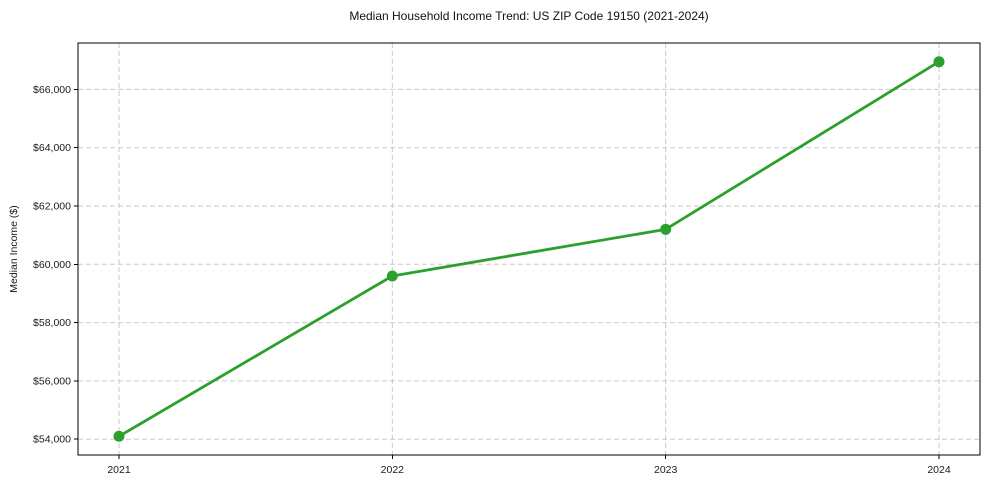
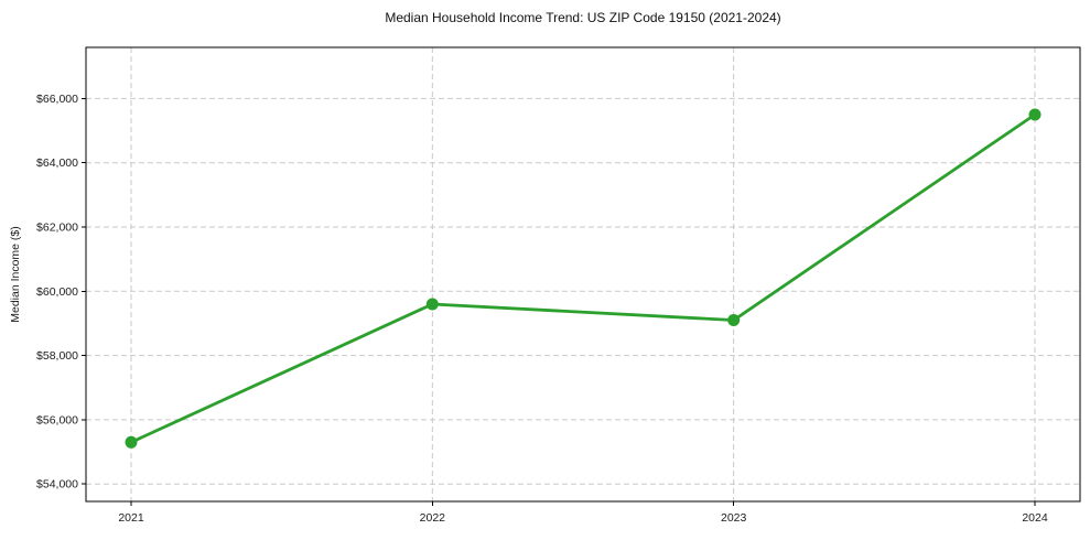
2021: $54100 -> $55300
2023: $61200 -> $59100
2024: $67000 -> $65500
